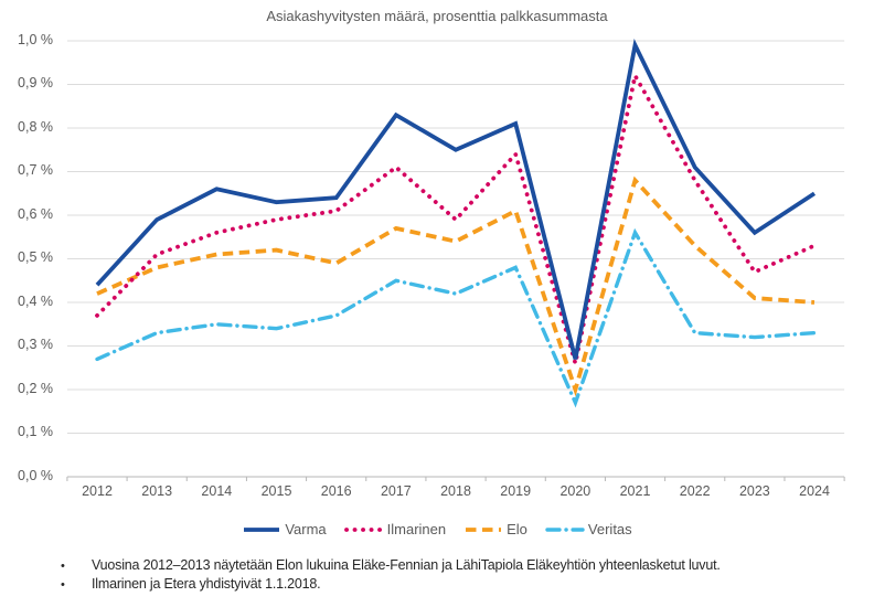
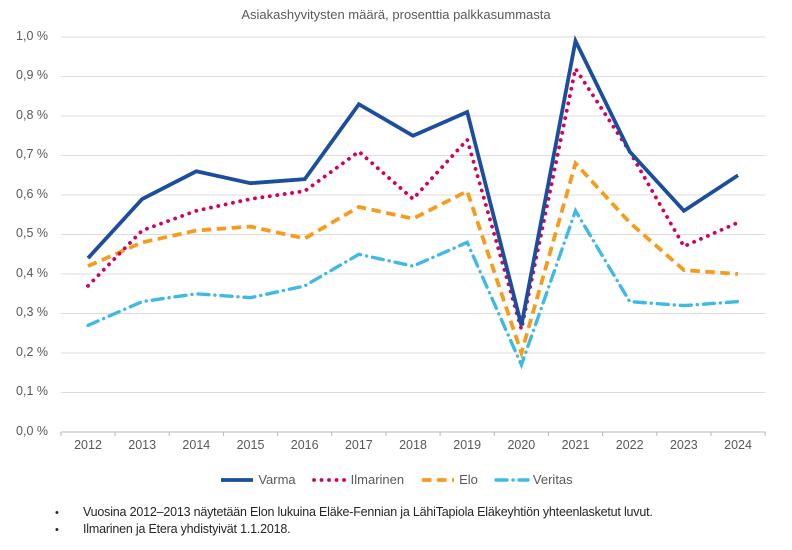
Ilmarinen/2022: 0,68% -> 0,71%
